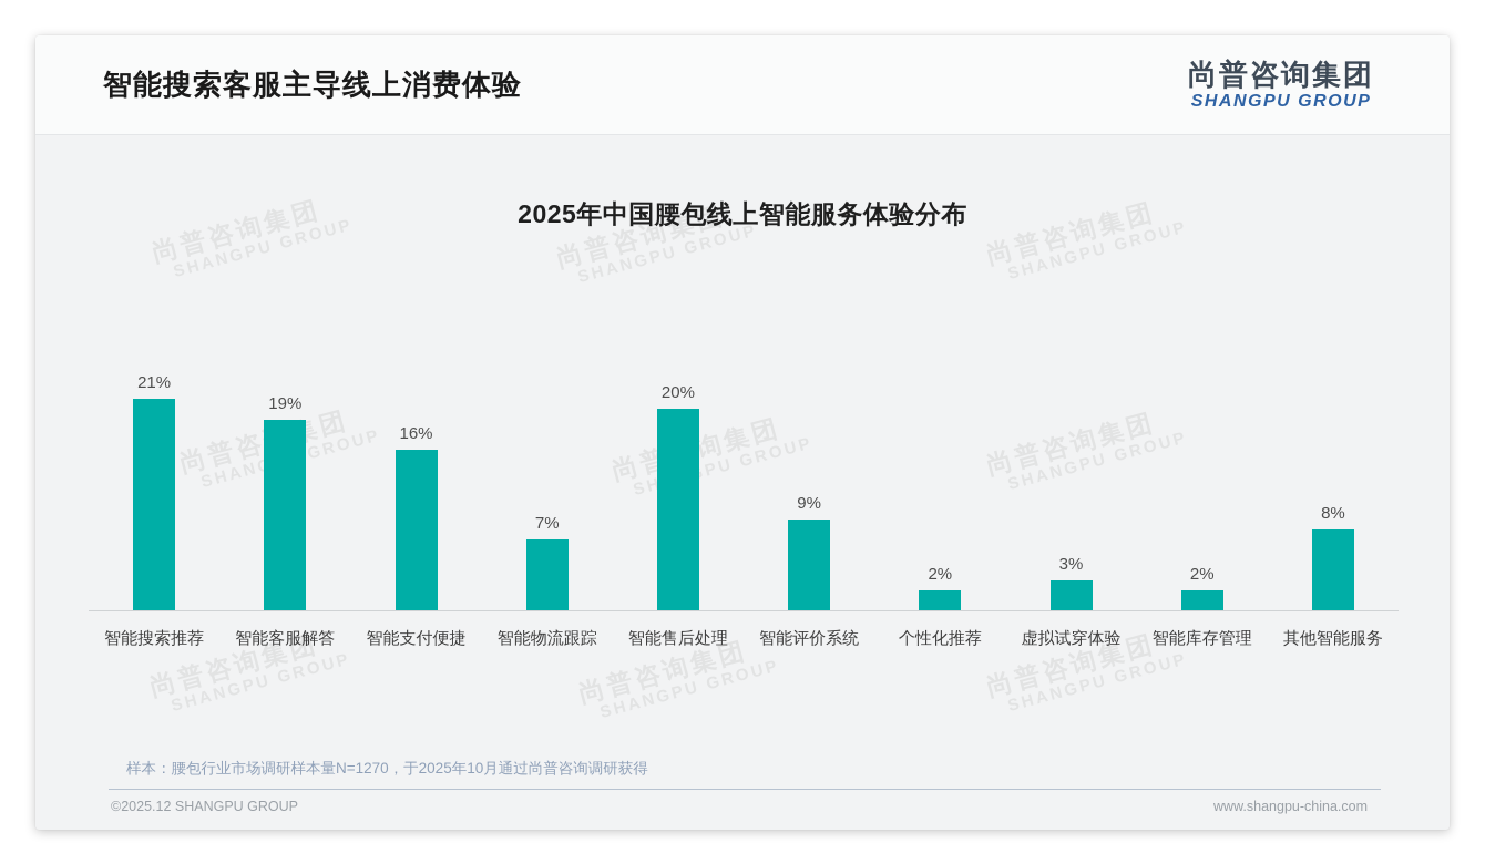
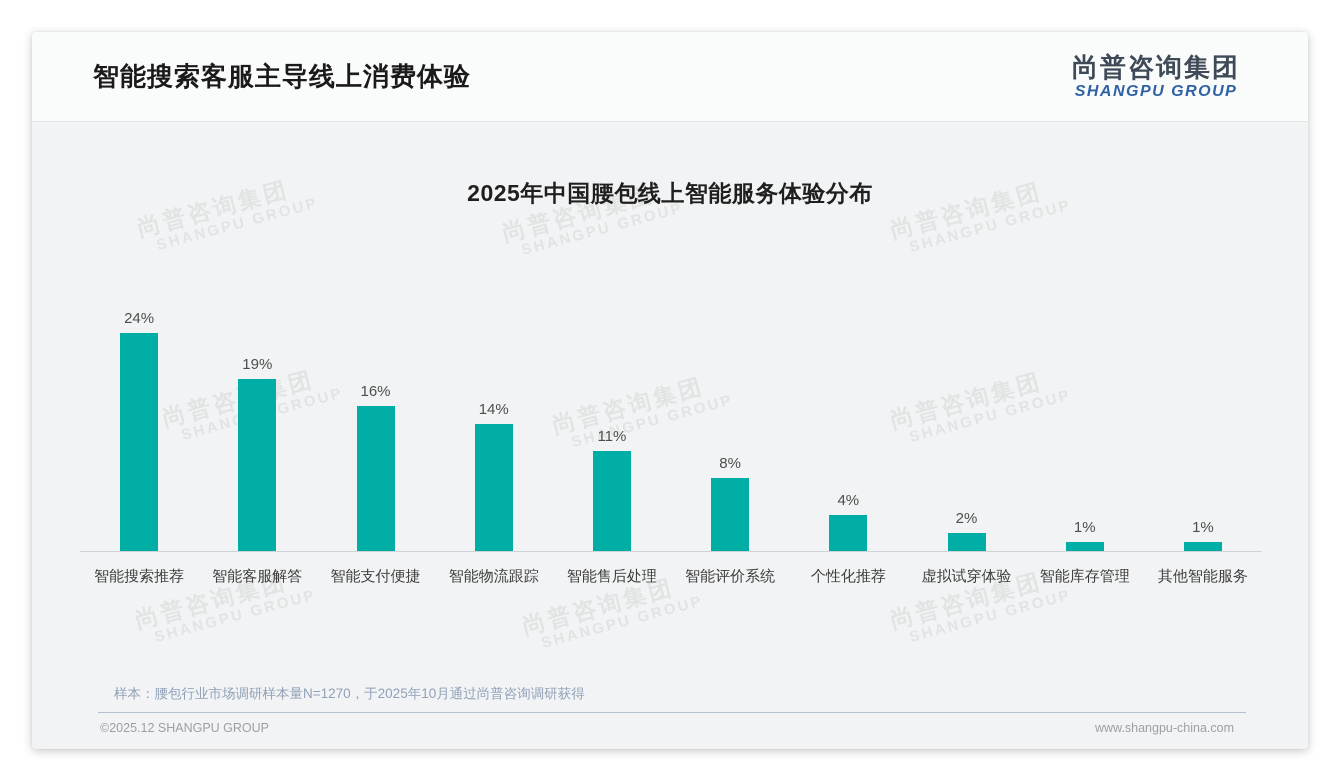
智能搜索推荐: 21% -> 24%
智能物流跟踪: 7% -> 14%
智能售后处理: 20% -> 11%
智能评价系统: 9% -> 8%
个性化推荐: 2% -> 4%
虚拟试穿体验: 3% -> 2%
智能库存管理: 2% -> 1%
其他智能服务: 8% -> 1%
